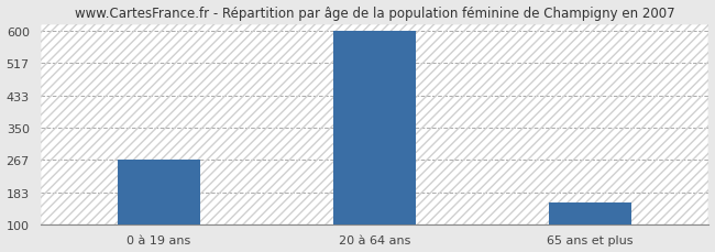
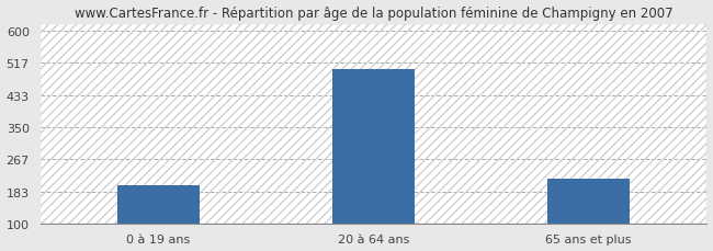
0 à 19 ans: 267 -> 200
20 à 64 ans: 600 -> 500
65 ans et plus: 155 -> 215
